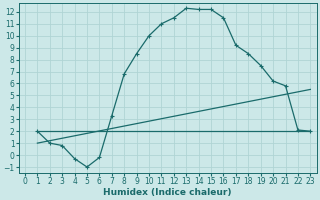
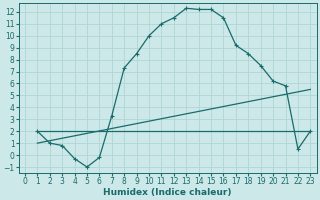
8: 6.8 -> 7.3
22: 2.1 -> 0.5
